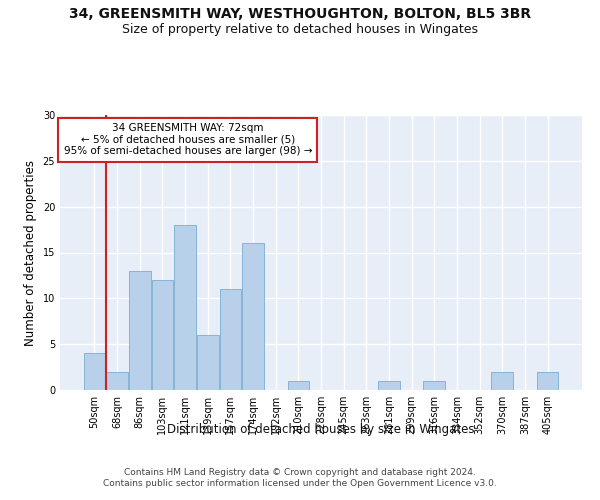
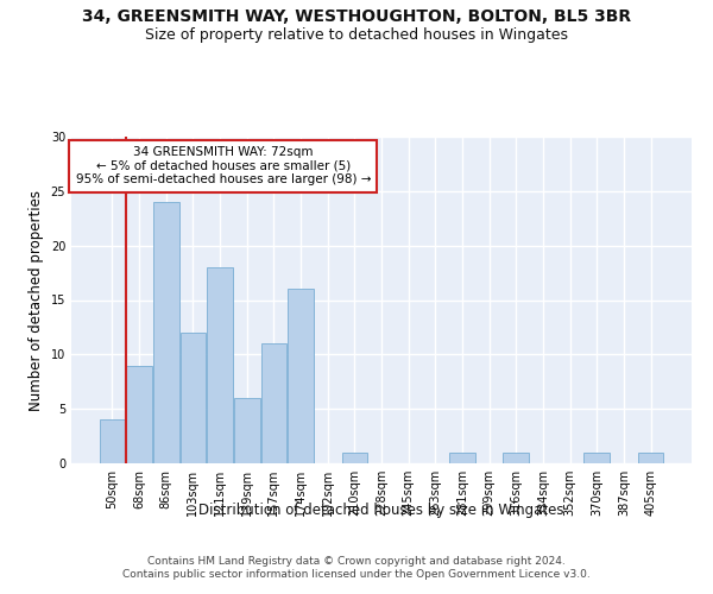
68sqm: 2 -> 9
86sqm: 13 -> 24
370sqm: 2 -> 1
405sqm: 2 -> 1
